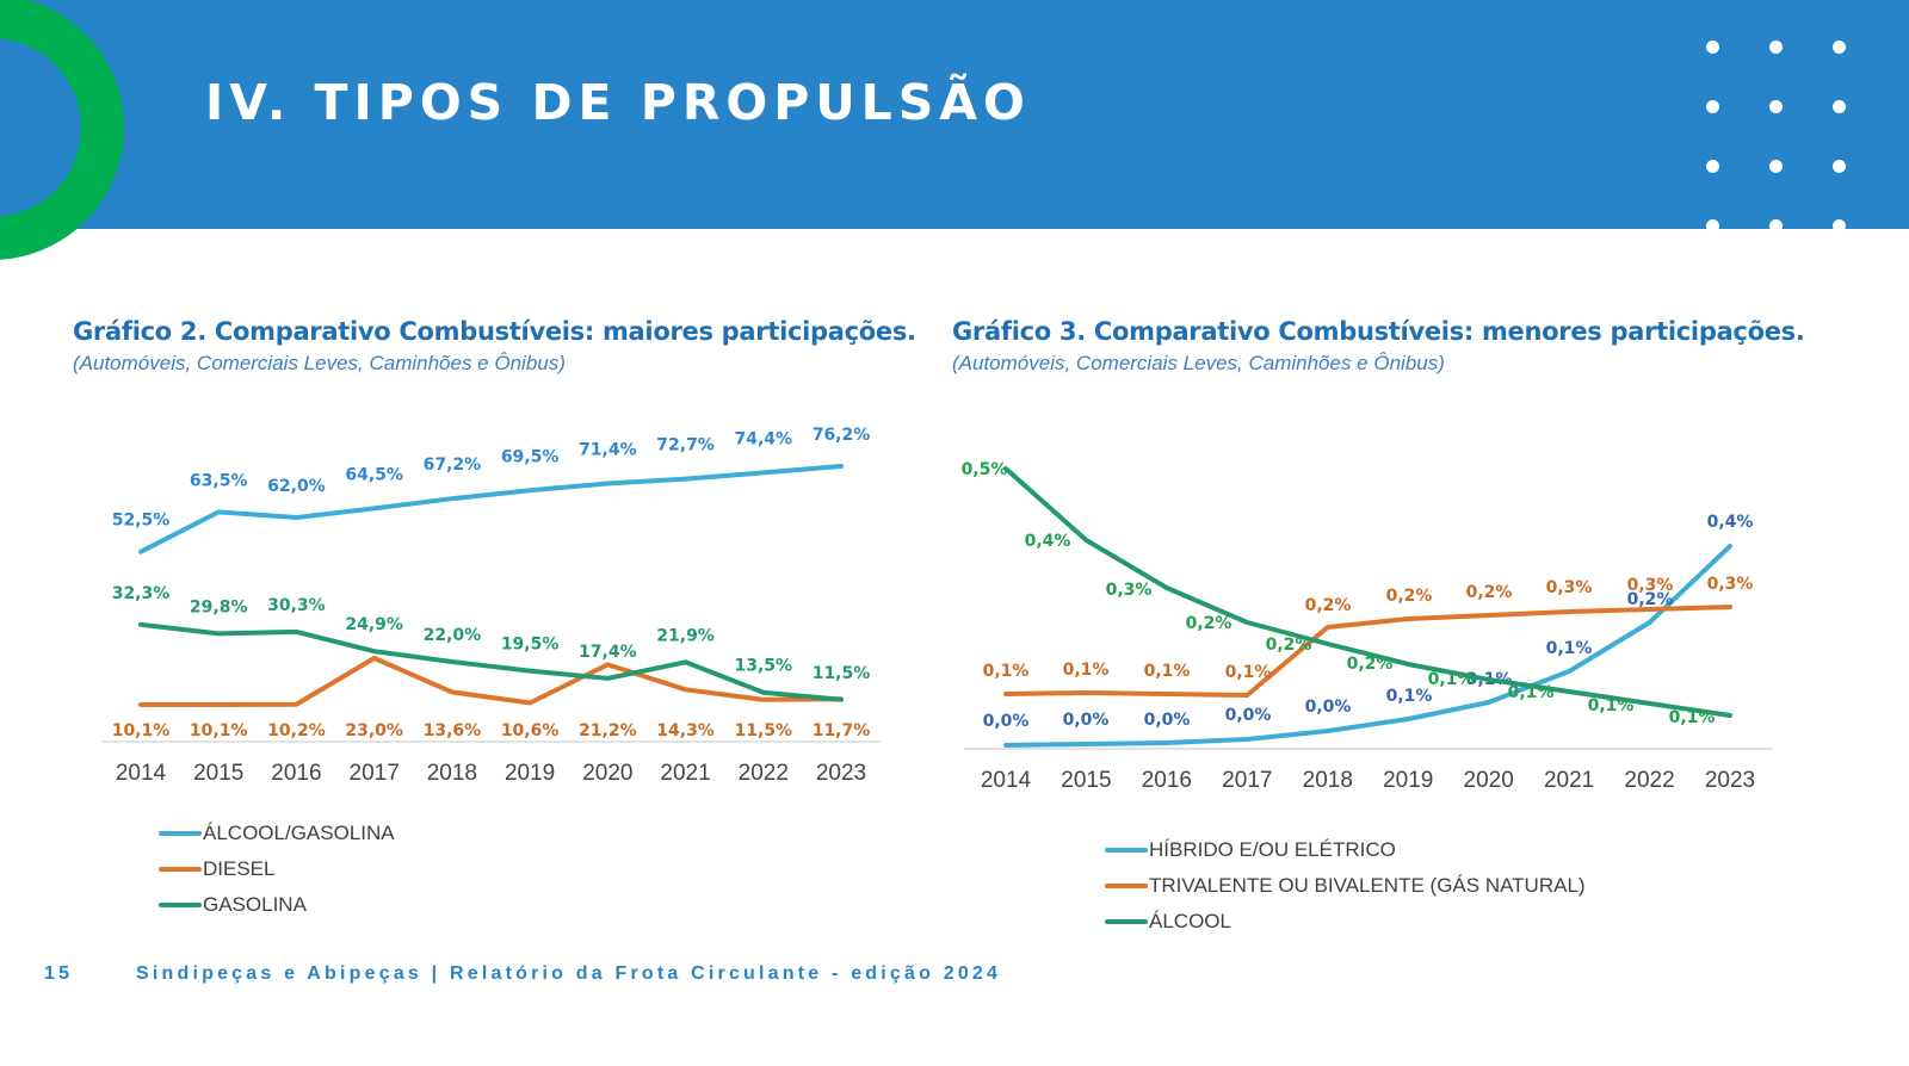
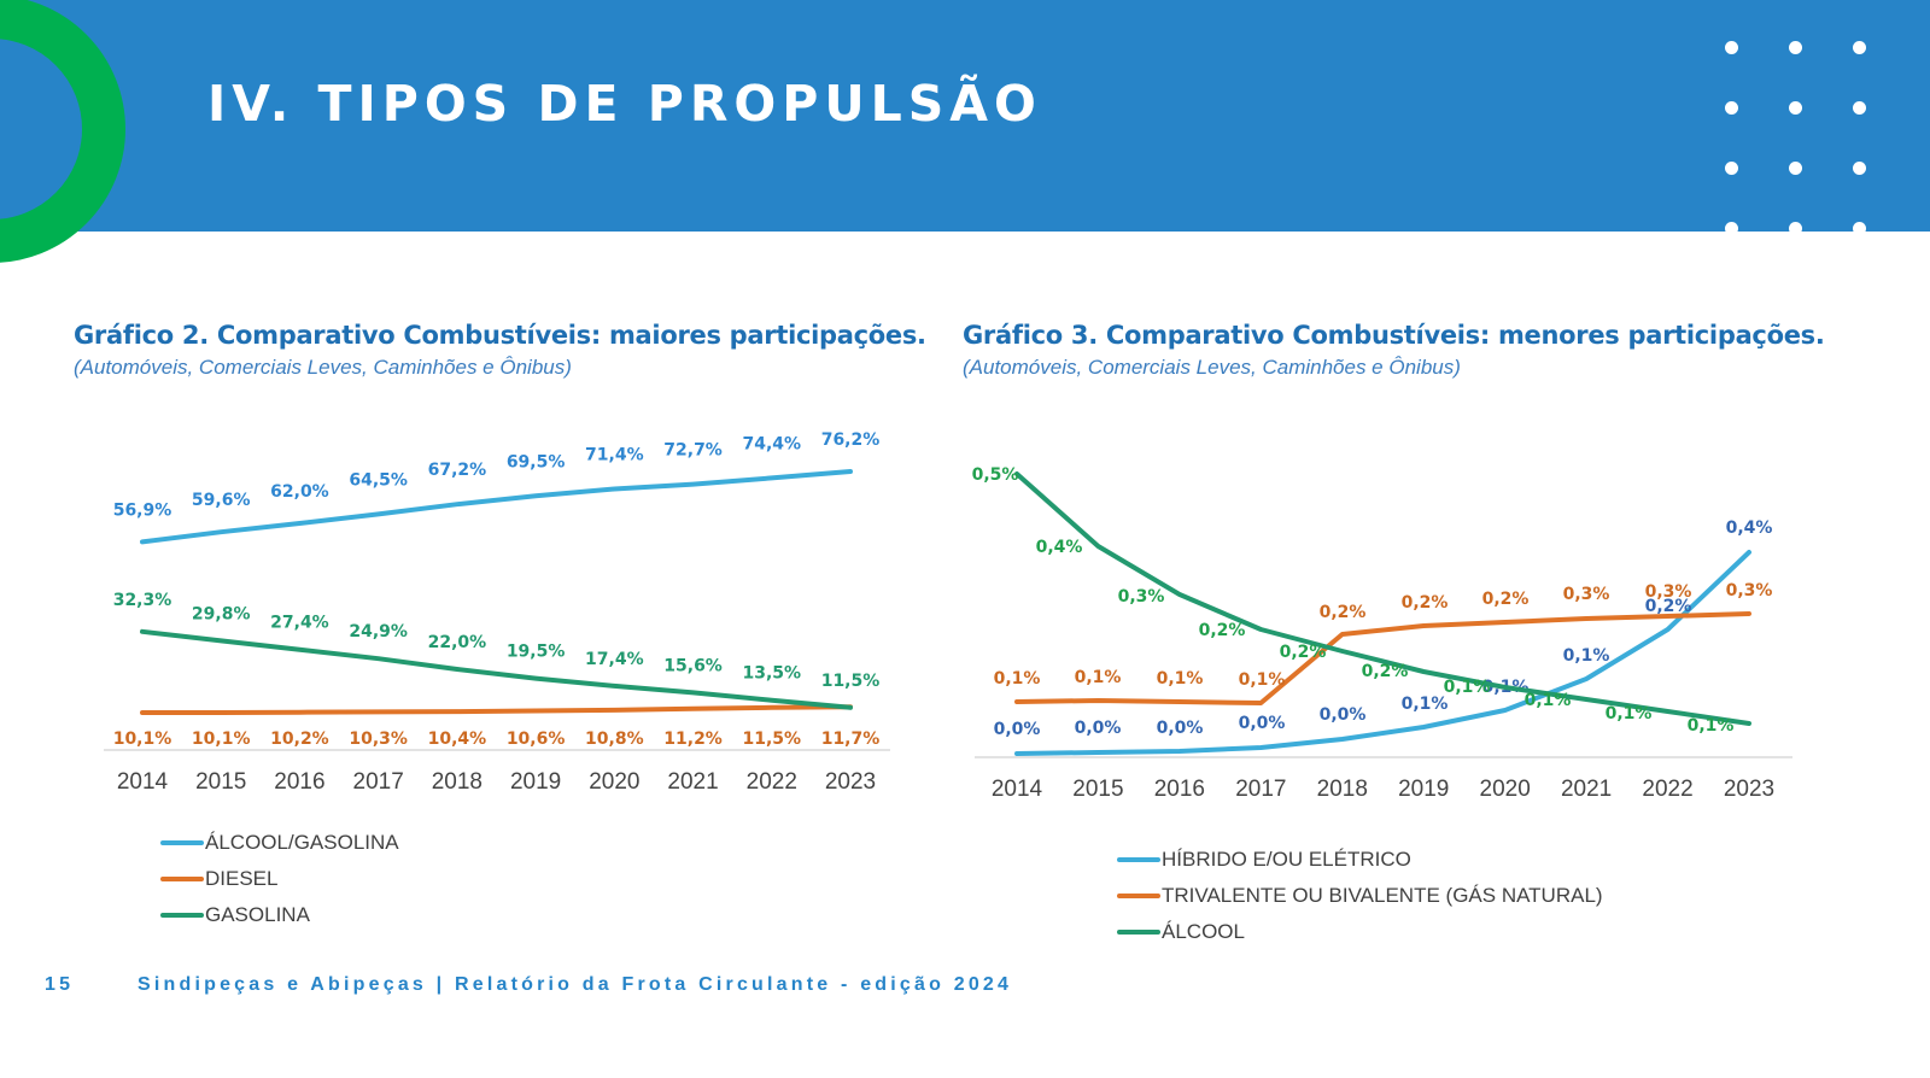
Gráfico 2. Comparativo Combustíveis: maiores participações./ÁLCOOL/GASOLINA/2014: 52,5% -> 56,9%
Gráfico 2. Comparativo Combustíveis: maiores participações./ÁLCOOL/GASOLINA/2015: 63,5% -> 59,6%
Gráfico 2. Comparativo Combustíveis: maiores participações./GASOLINA/2016: 30,3% -> 27,4%
Gráfico 2. Comparativo Combustíveis: maiores participações./DIESEL/2017: 23,0% -> 10,3%
Gráfico 2. Comparativo Combustíveis: maiores participações./DIESEL/2018: 13,6% -> 10,4%
Gráfico 2. Comparativo Combustíveis: maiores participações./DIESEL/2020: 21,2% -> 10,8%
Gráfico 2. Comparativo Combustíveis: maiores participações./DIESEL/2021: 14,3% -> 11,2%
Gráfico 2. Comparativo Combustíveis: maiores participações./GASOLINA/2021: 21,9% -> 15,6%
